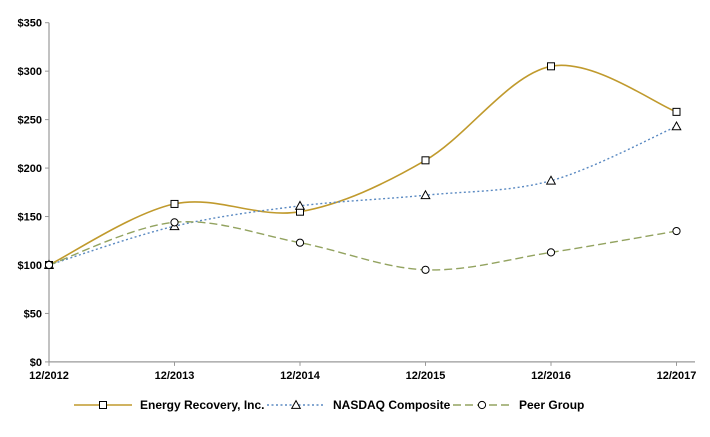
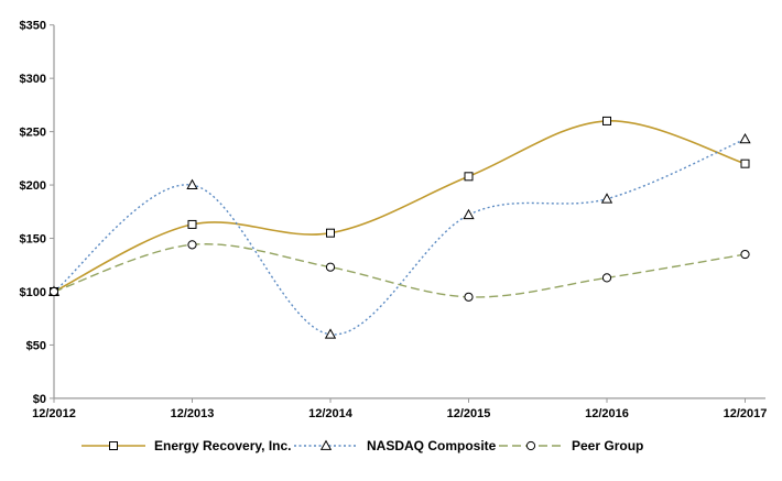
NASDAQ Composite/12/2013: $140 -> $200
NASDAQ Composite/12/2014: $160 -> $60
Energy Recovery, Inc./12/2016: $300 -> $260
Energy Recovery, Inc./12/2017: $260 -> $220
